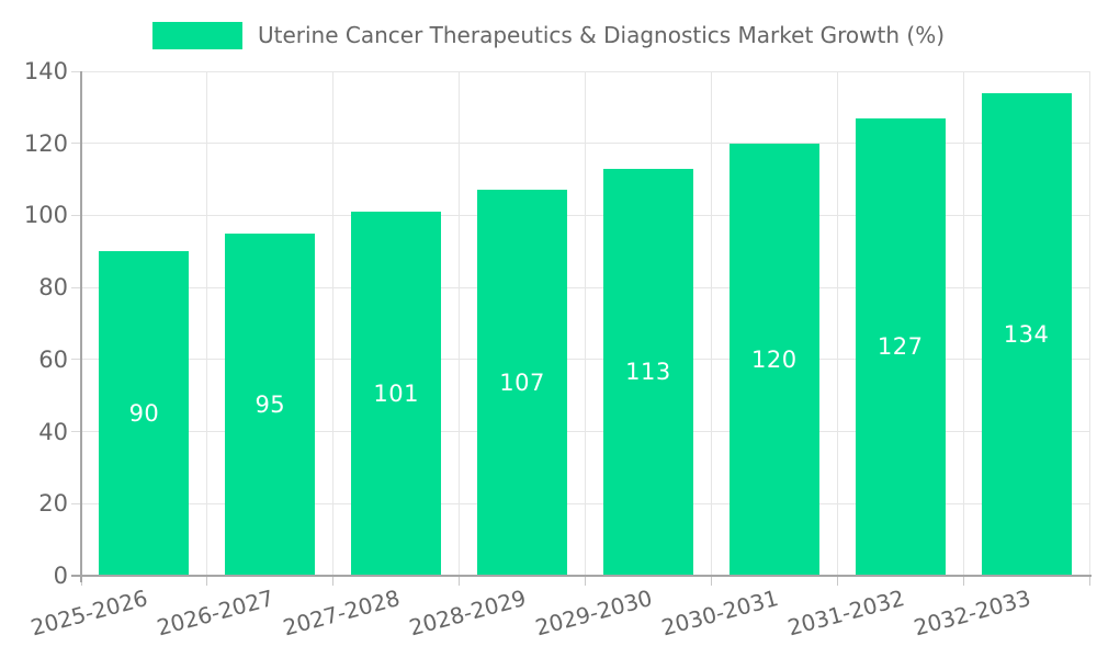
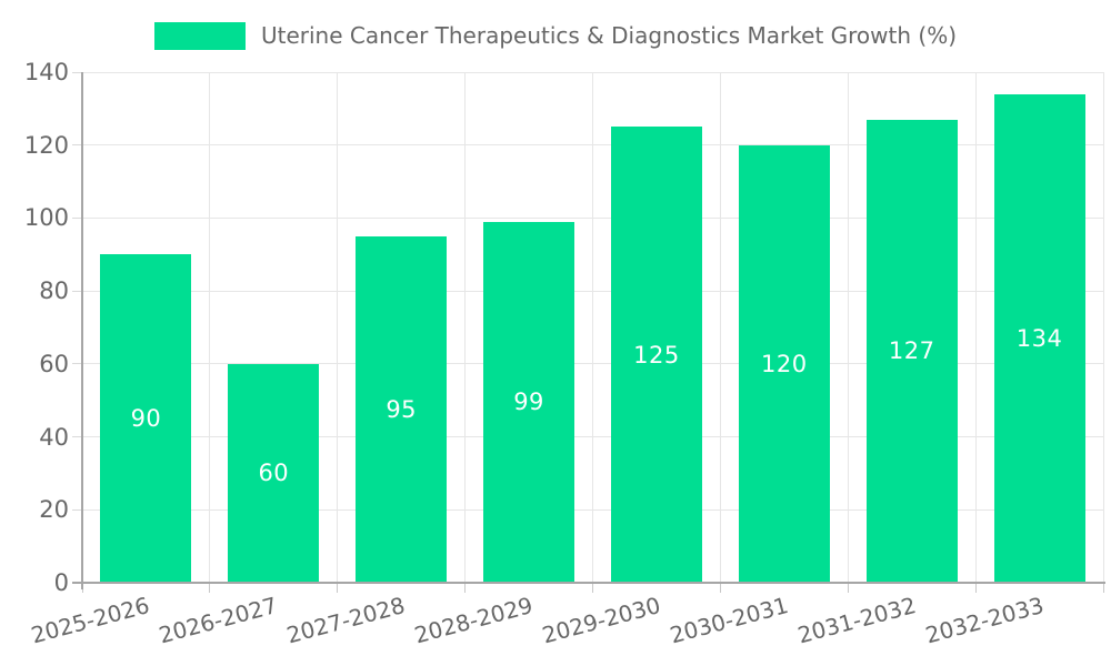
2026-2027: 95 -> 60
2027-2028: 101 -> 95
2028-2029: 107 -> 99
2029-2030: 113 -> 125
